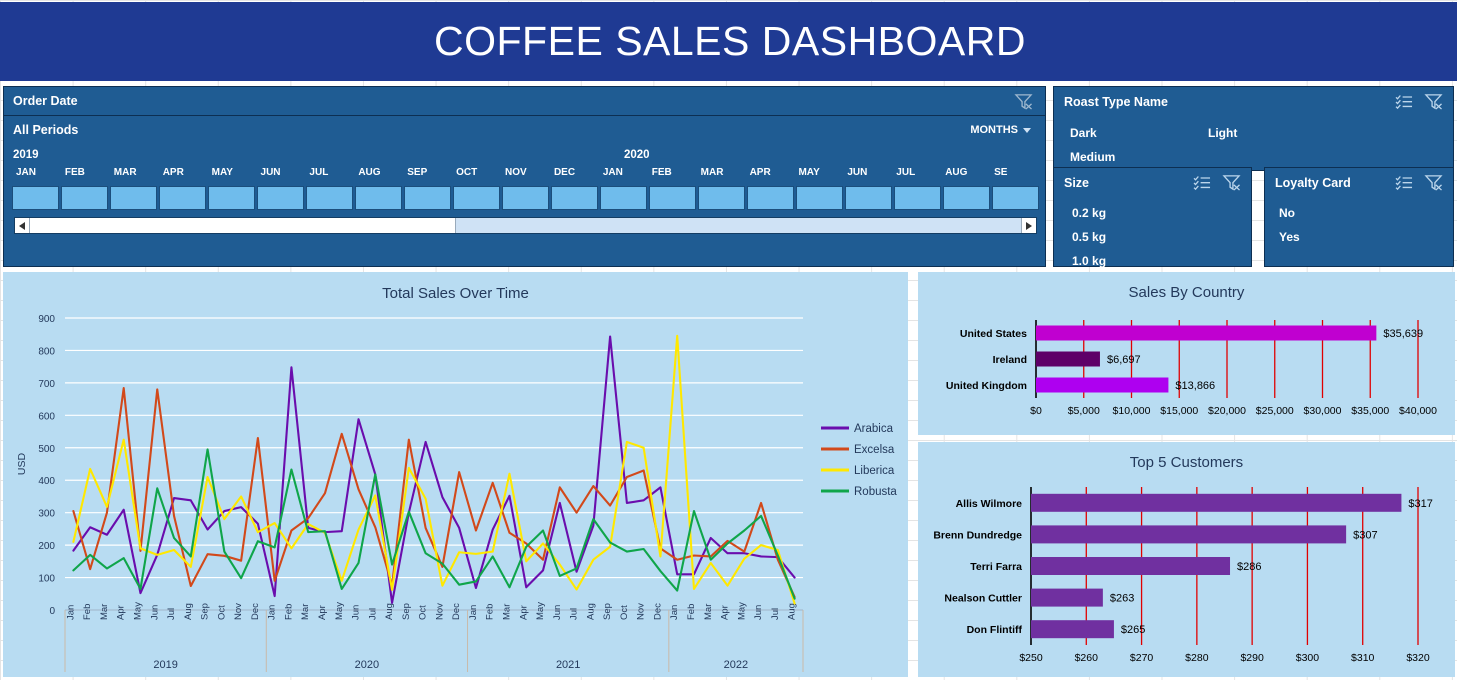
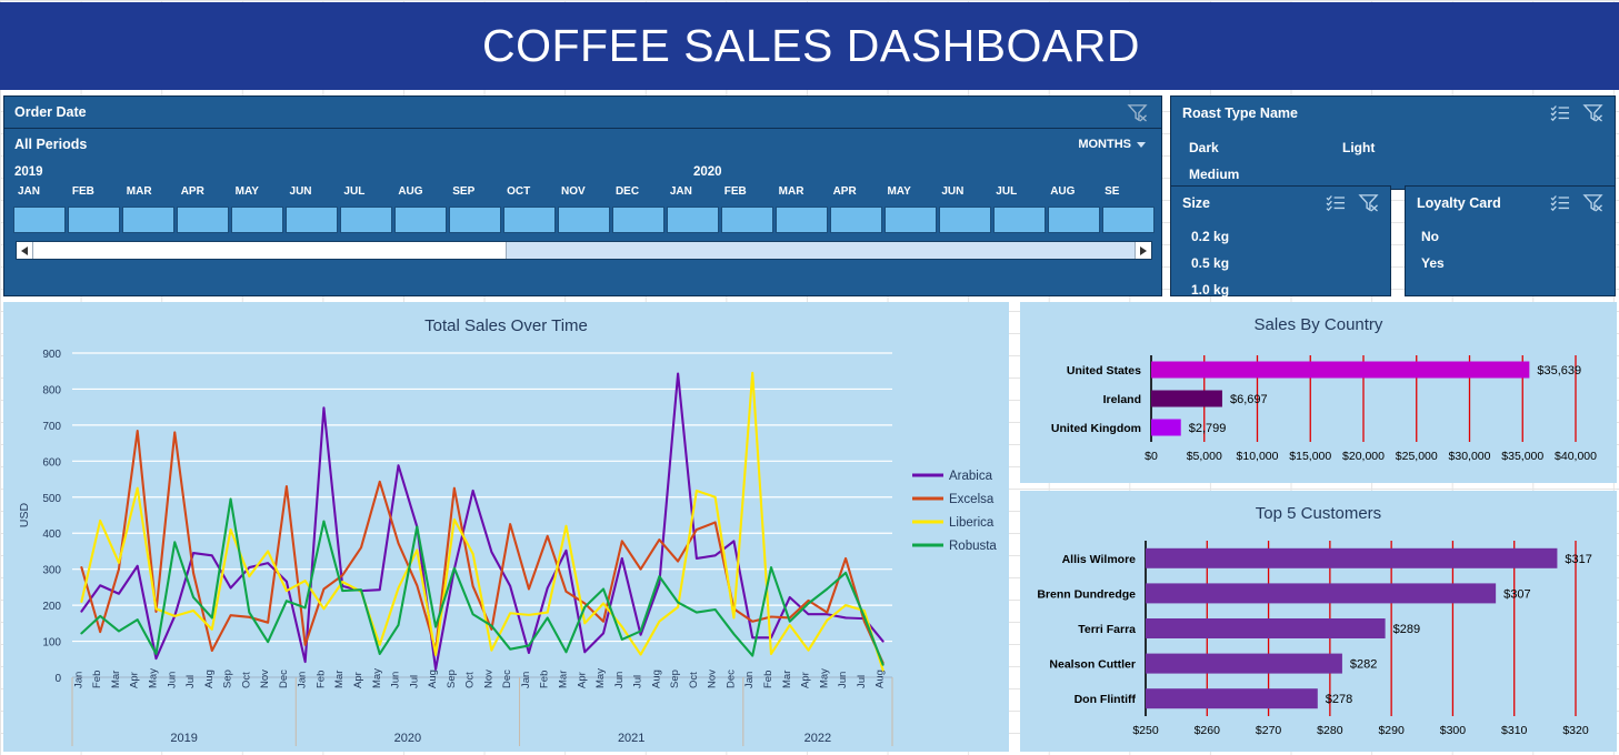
Sales By Country/United Kingdom: $13,866 -> $2,799
Top 5 Customers/Terri Farra: $286 -> $289
Top 5 Customers/Nealson Cuttler: $263 -> $282
Top 5 Customers/Don Flintiff: $265 -> $278
